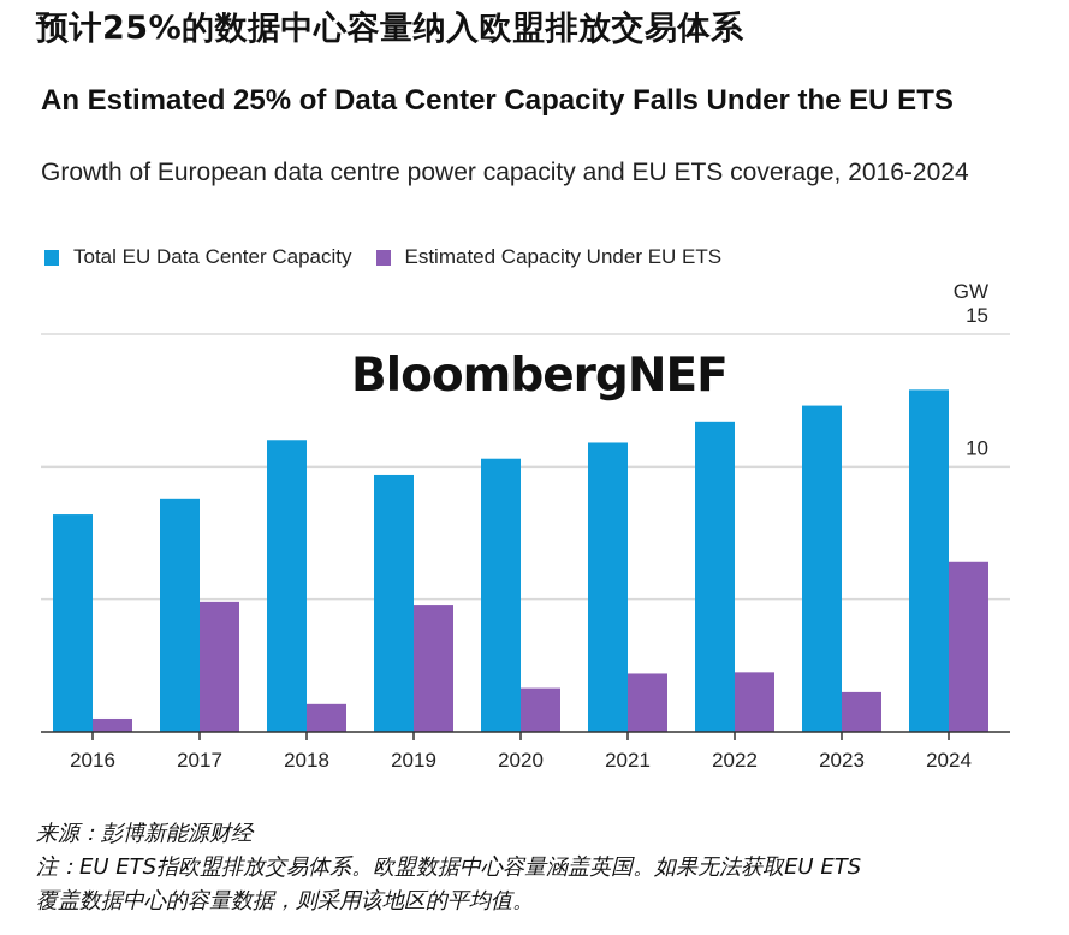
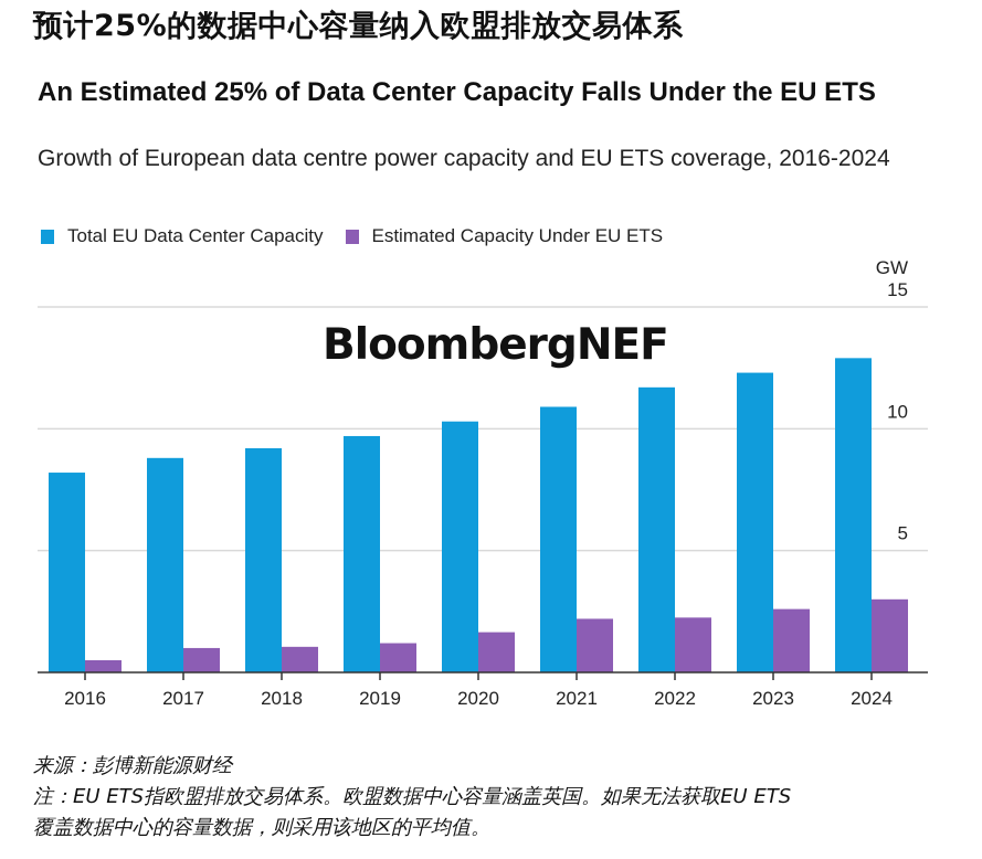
Estimated Capacity Under EU ETS/2017: 4.9 -> 1.0
Total EU Data Center Capacity/2018: 11.0 -> 9.2
Estimated Capacity Under EU ETS/2019: 4.8 -> 1.2
Estimated Capacity Under EU ETS/2023: 1.5 -> 2.6
Estimated Capacity Under EU ETS/2024: 6.4 -> 3.0
